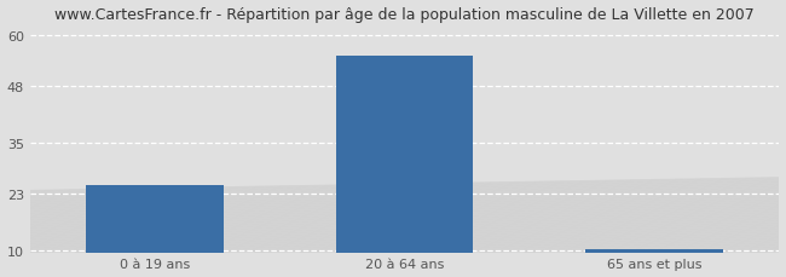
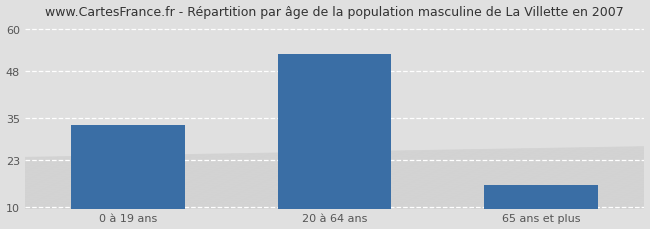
0 à 19 ans: 25.0 -> 33.0
20 à 64 ans: 55.0 -> 53.0
65 ans et plus: 10.3 -> 16.0
